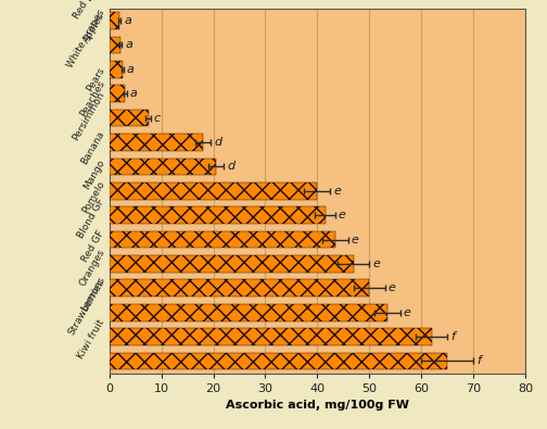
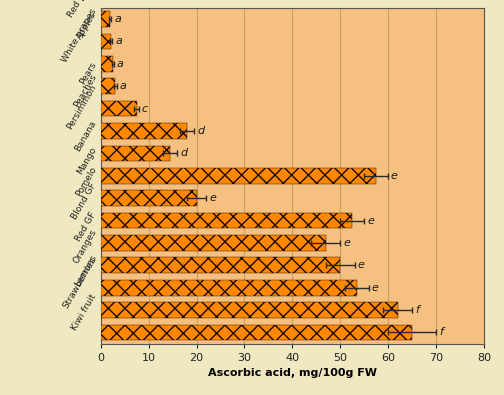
Banana: 20.5 -> 14.5
Mango: 40.0 -> 57.5
Pomelo: 41.5 -> 20.0
Blond GF: 43.5 -> 52.5
